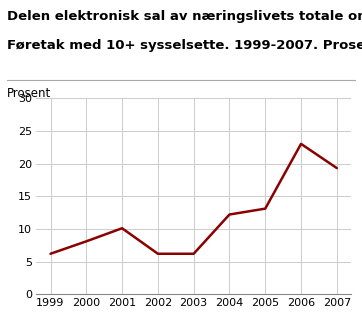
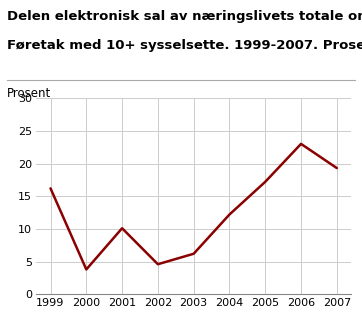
1999: 6.2 -> 16.2
2000: 8.1 -> 3.8
2002: 6.2 -> 4.6
2005: 13.1 -> 17.2
